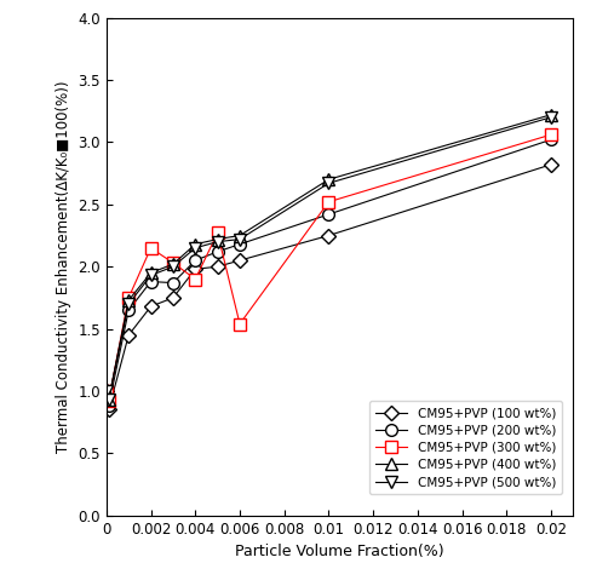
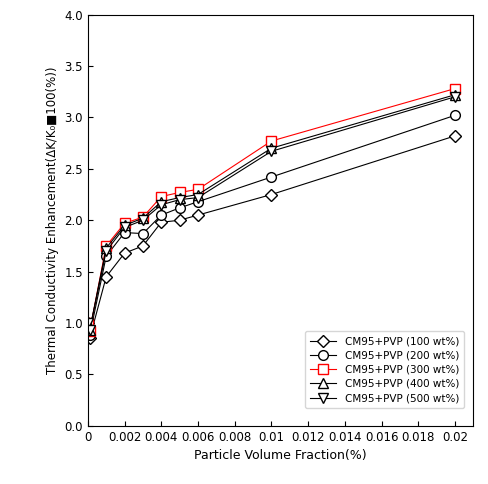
CM95+PVP (300 wt%)/0.002: 2.15 -> 1.97
CM95+PVP (300 wt%)/0.004: 1.90 -> 2.23
CM95+PVP (300 wt%)/0.006: 1.54 -> 2.30
CM95+PVP (300 wt%)/0.01: 2.52 -> 2.77
CM95+PVP (300 wt%)/0.02: 3.06 -> 3.28
